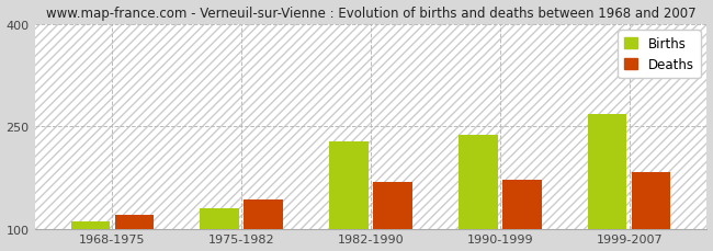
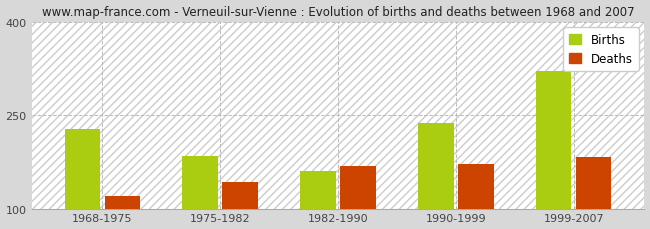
Births/1968-1975: 110 -> 228
Births/1975-1982: 130 -> 184
Births/1982-1990: 228 -> 160
Births/1999-2007: 268 -> 320
